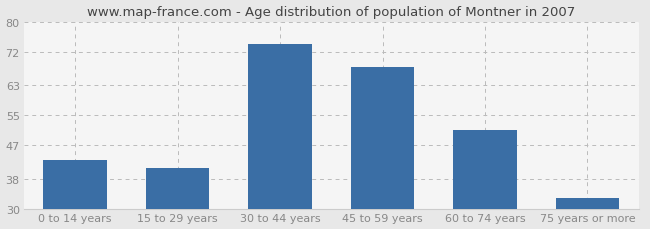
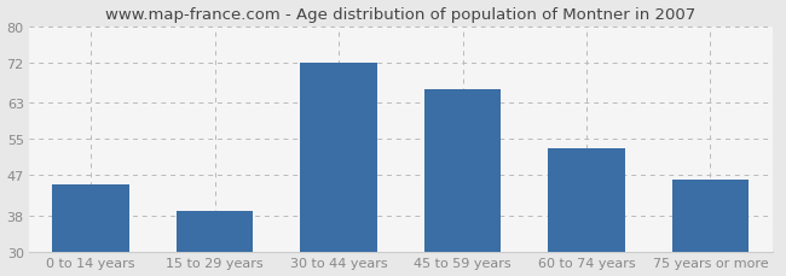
0 to 14 years: 43 -> 45
15 to 29 years: 41 -> 39
30 to 44 years: 74 -> 72
45 to 59 years: 68 -> 66
60 to 74 years: 51 -> 53
75 years or more: 33 -> 46
